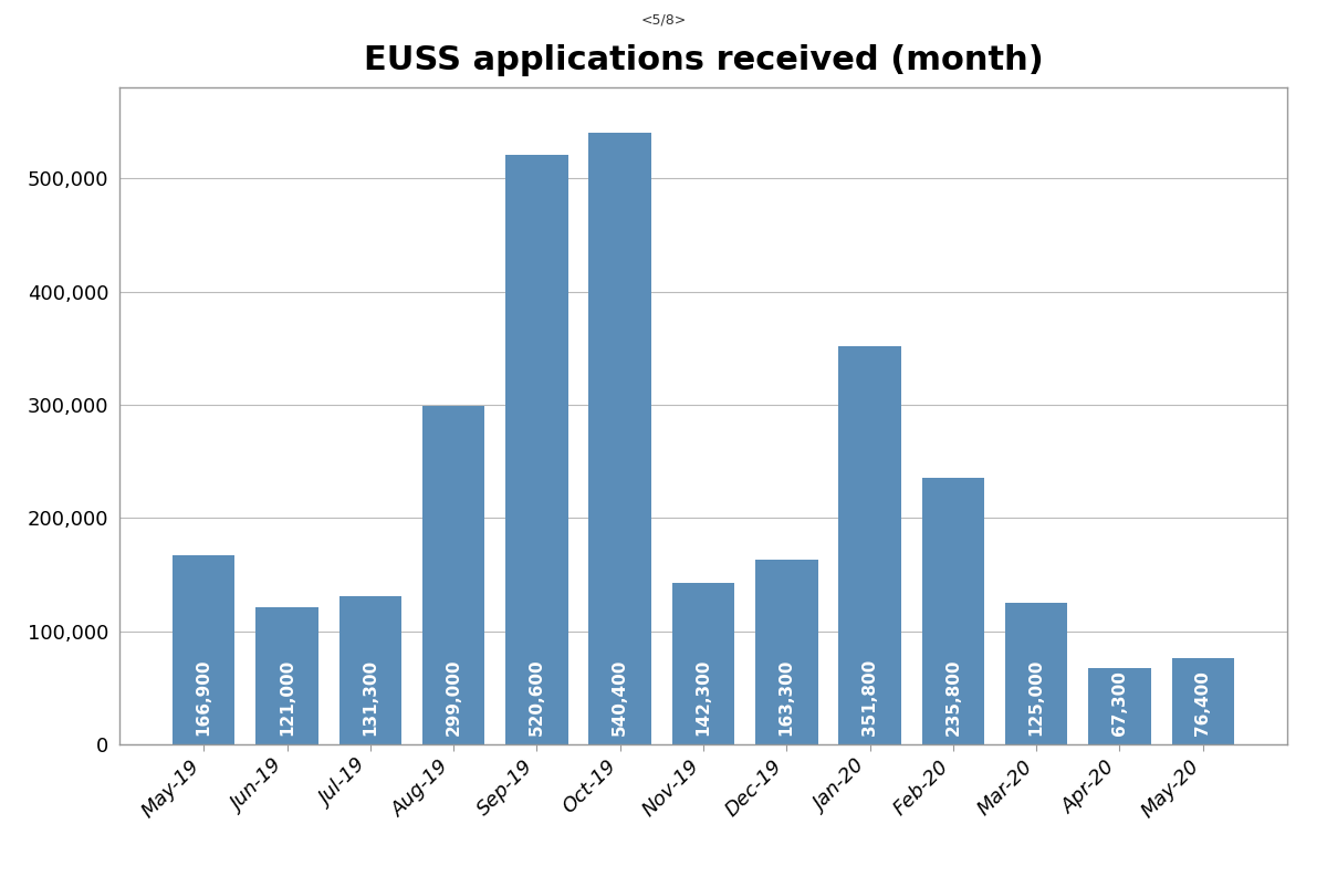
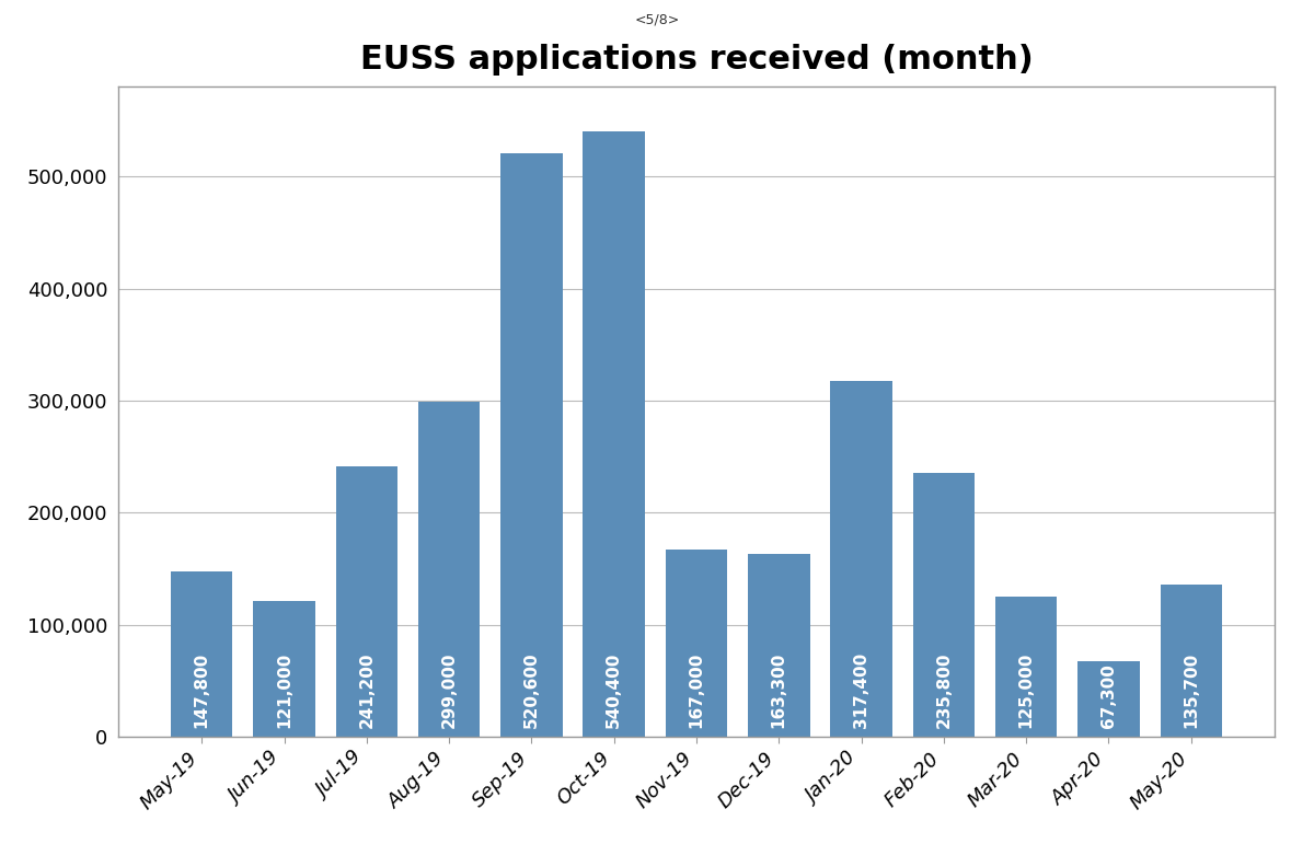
May-19: 166,900 -> 147,800
Jul-19: 131,300 -> 241,200
Nov-19: 142,300 -> 167,000
Jan-20: 351,800 -> 317,400
May-20: 76,400 -> 135,700
